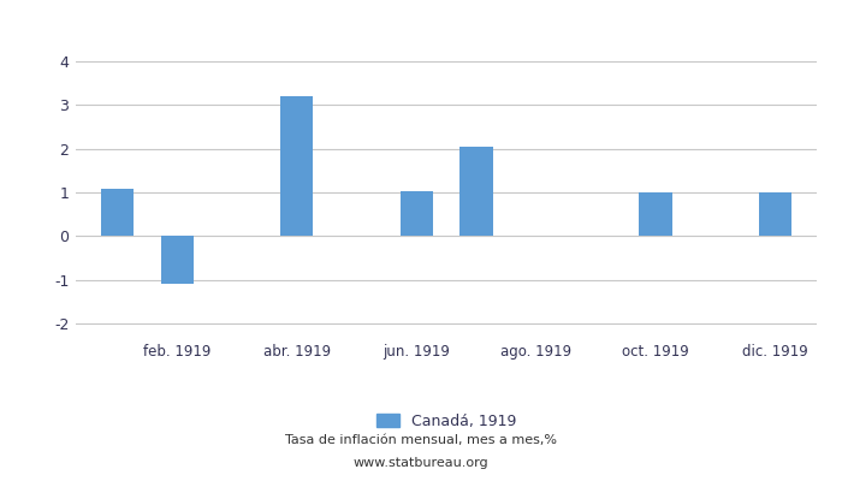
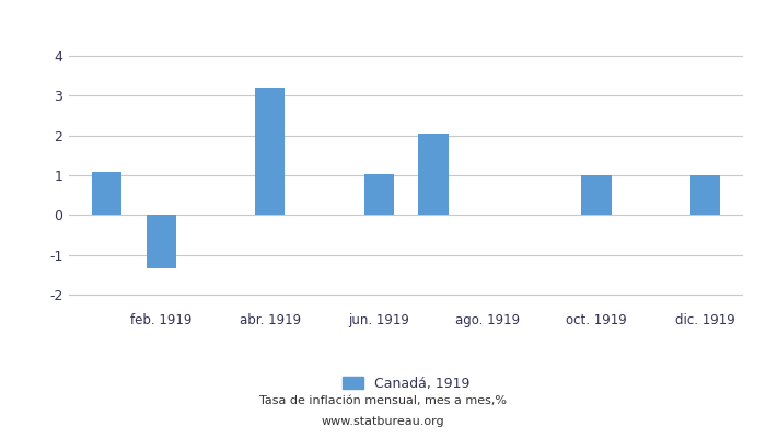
feb. 1919: -1.08 -> -1.35
